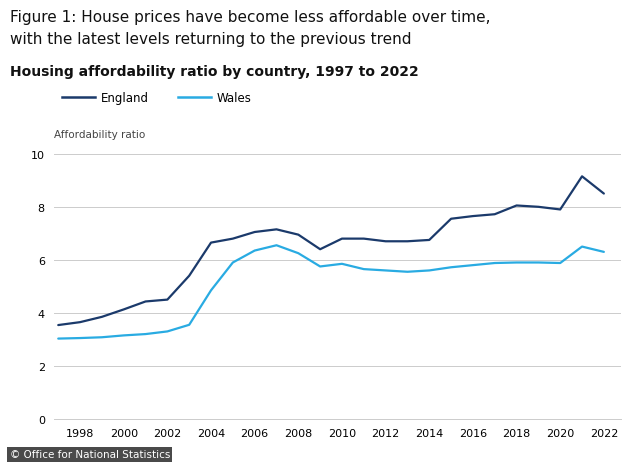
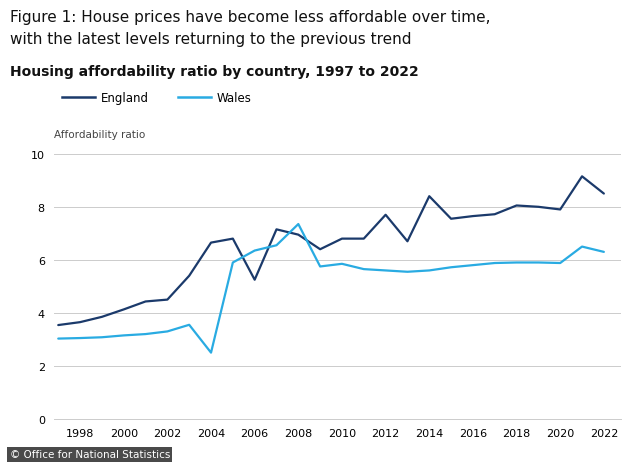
Wales/2004: 4.85 -> 2.50
England/2006: 7.05 -> 5.25
Wales/2008: 6.25 -> 7.35
England/2012: 6.70 -> 7.70
England/2014: 6.75 -> 8.40
